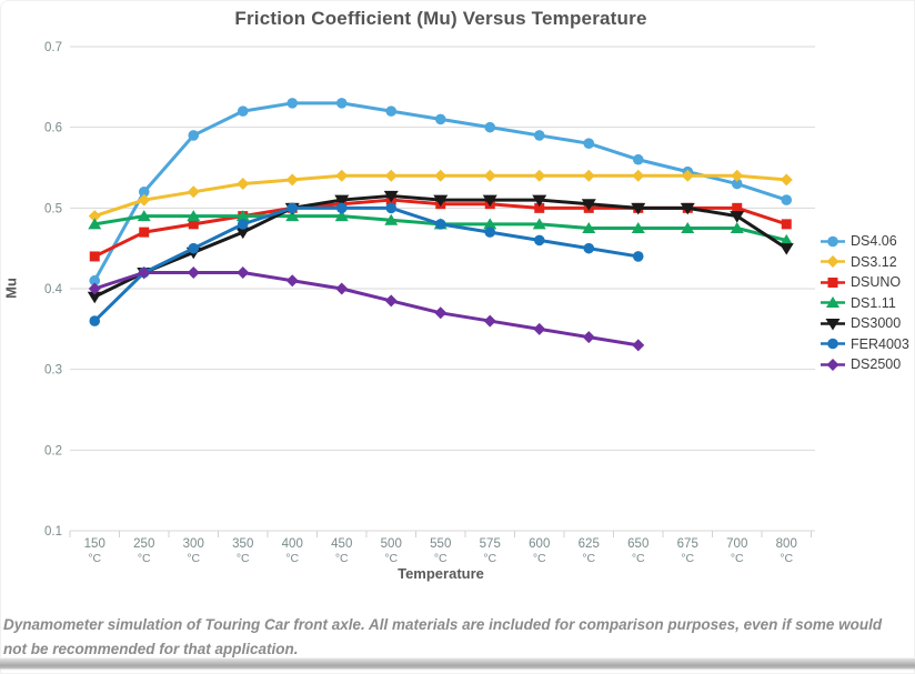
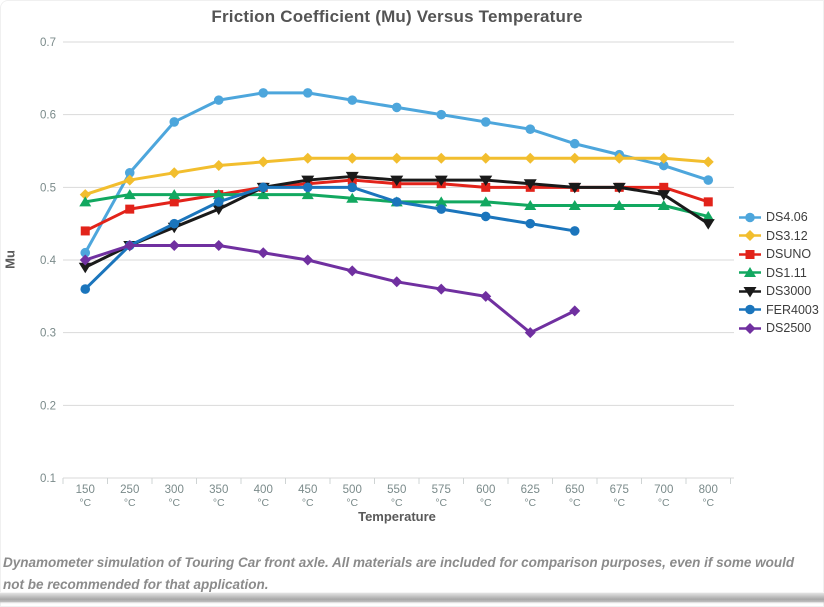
DS2500/625: 0.34 -> 0.30
